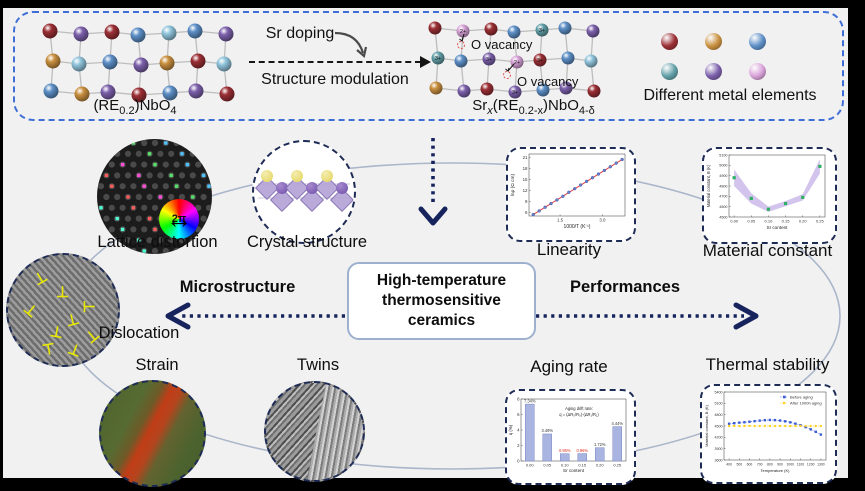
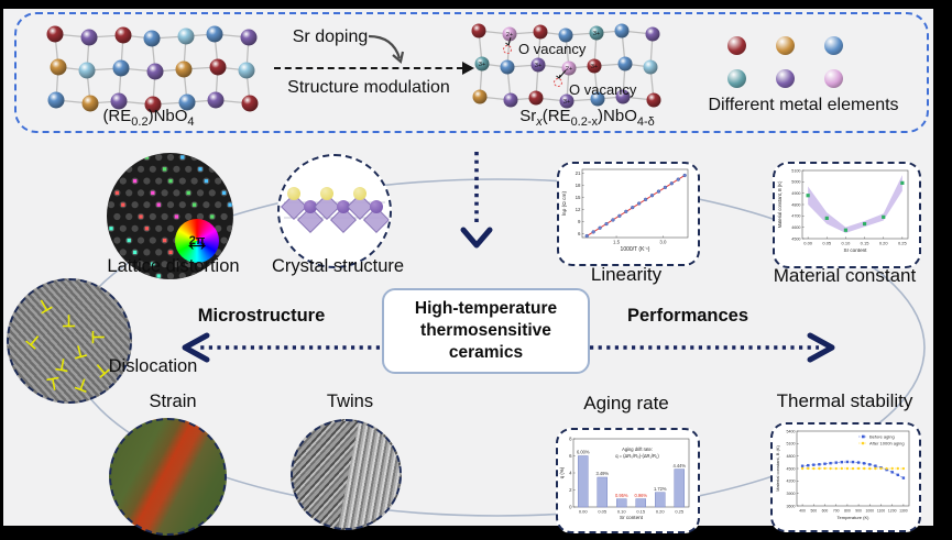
Aging rate/0.00: 7.34% -> 6.00%
